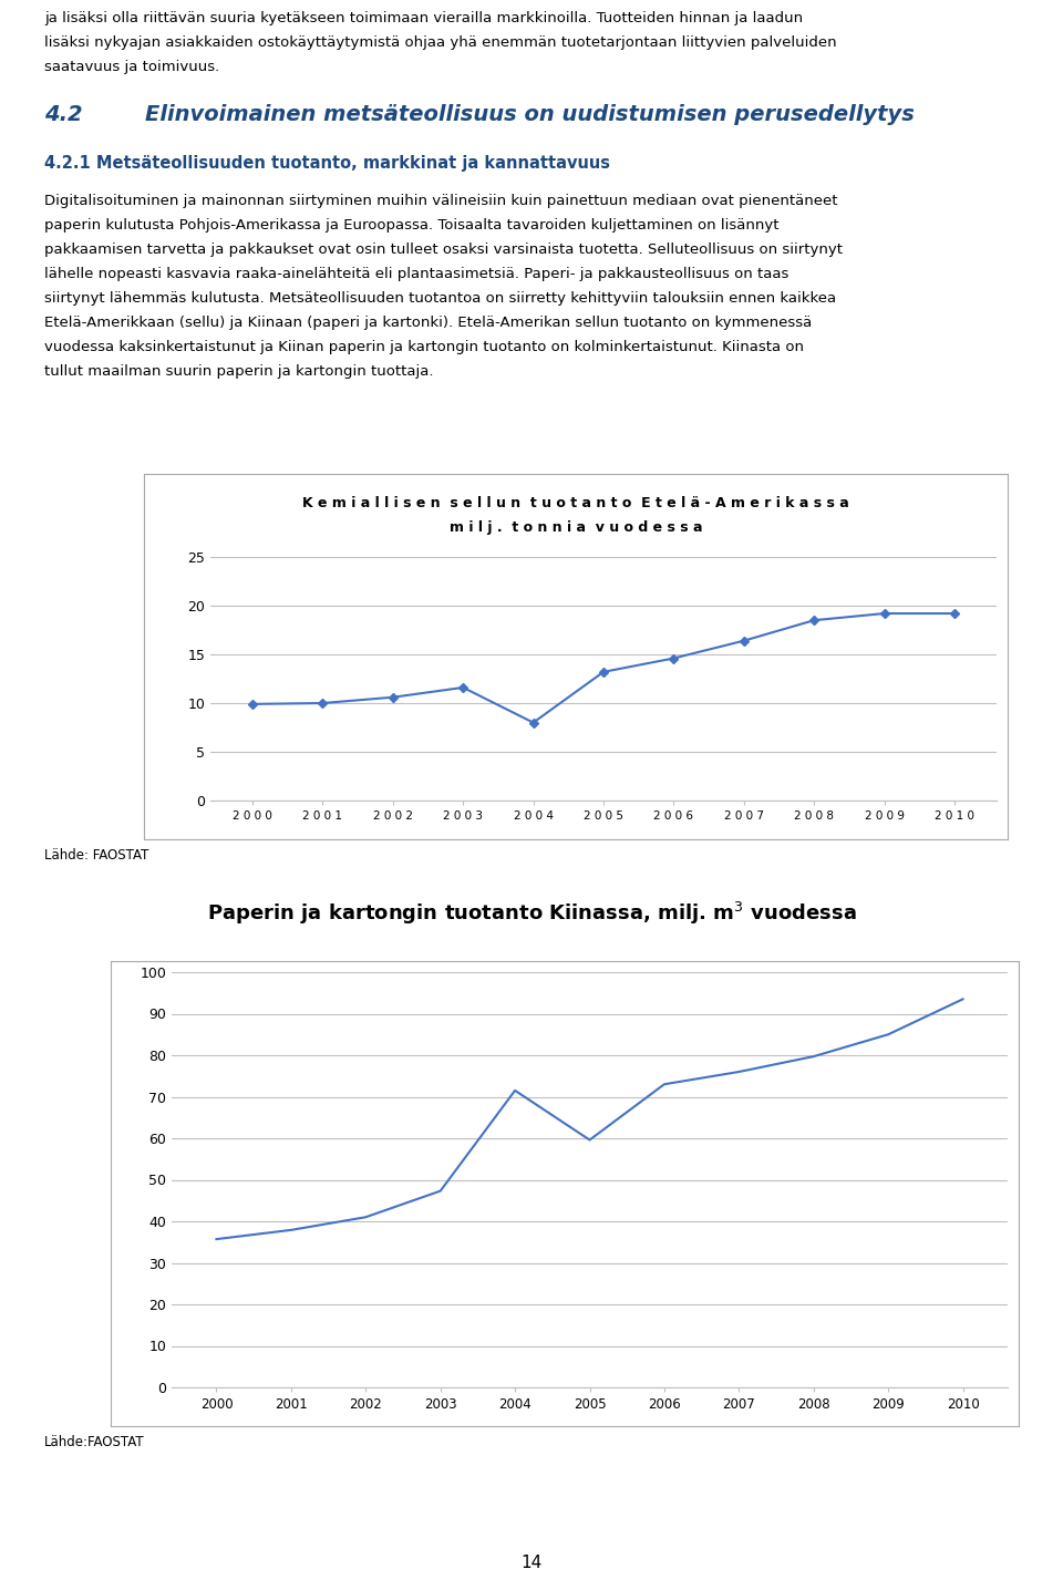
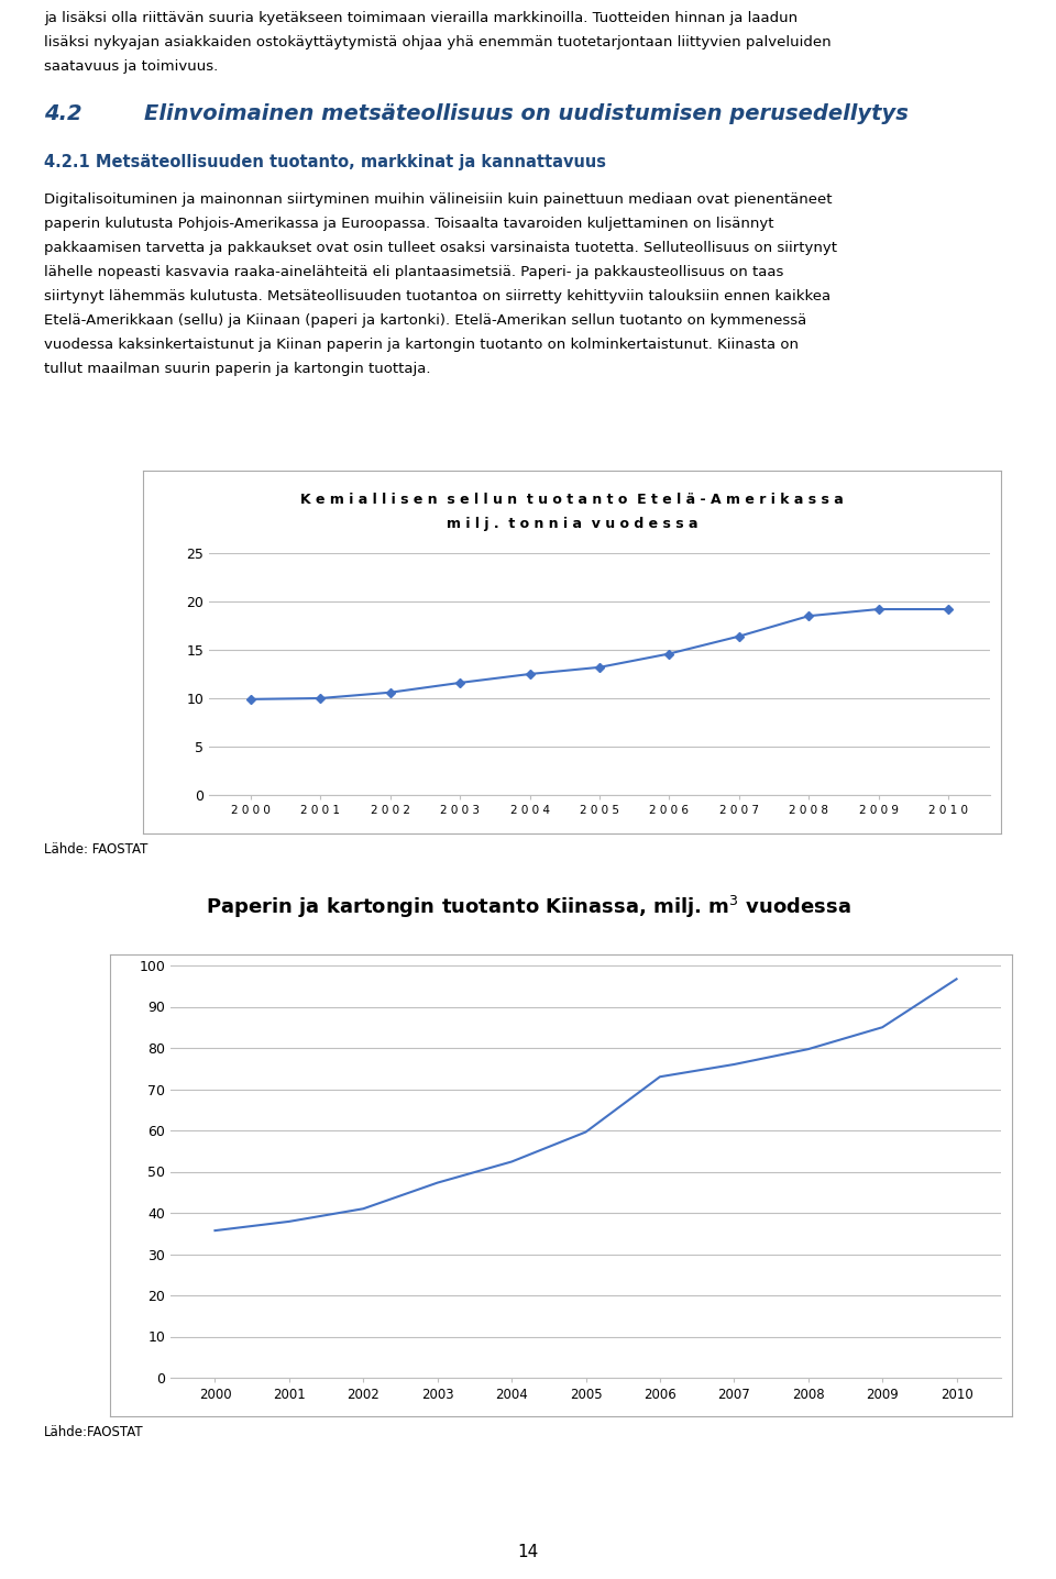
2 0 0 4: 8.0 -> 12.5
2004: 71.5 -> 52.4
2010: 93.5 -> 96.7
